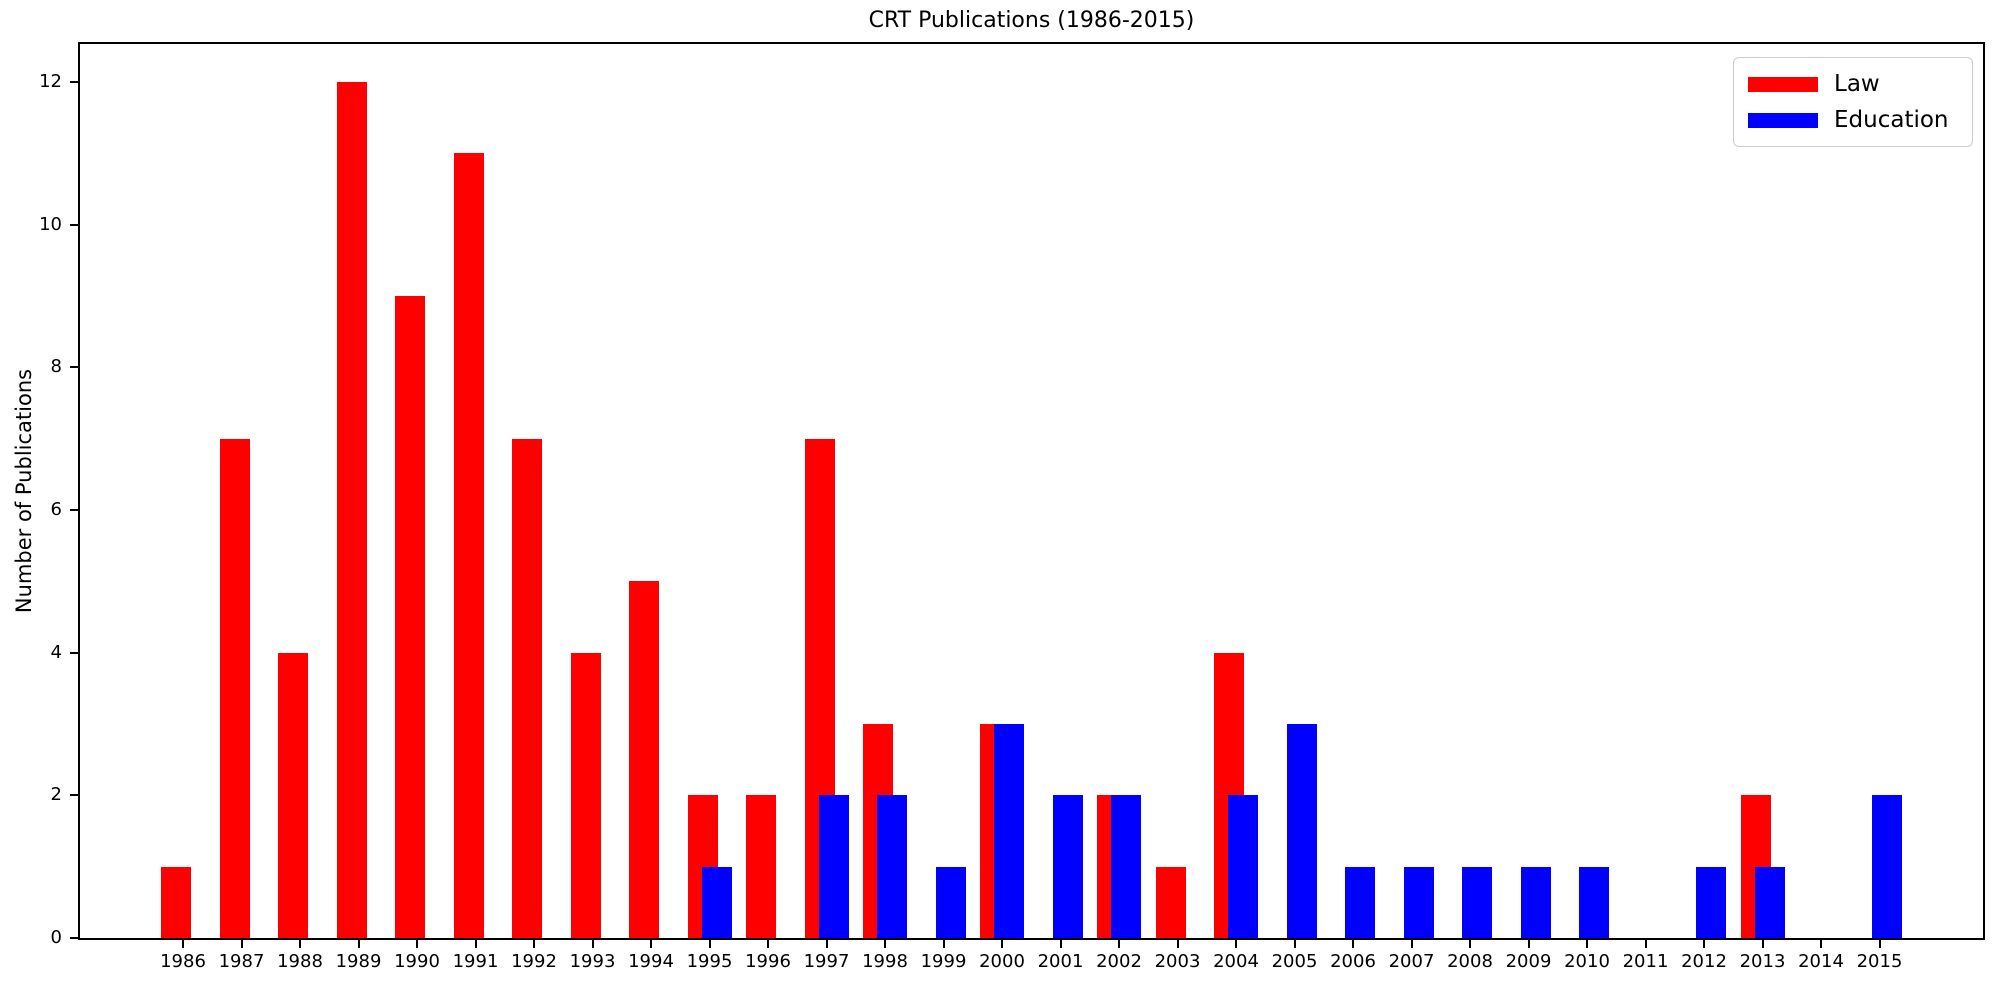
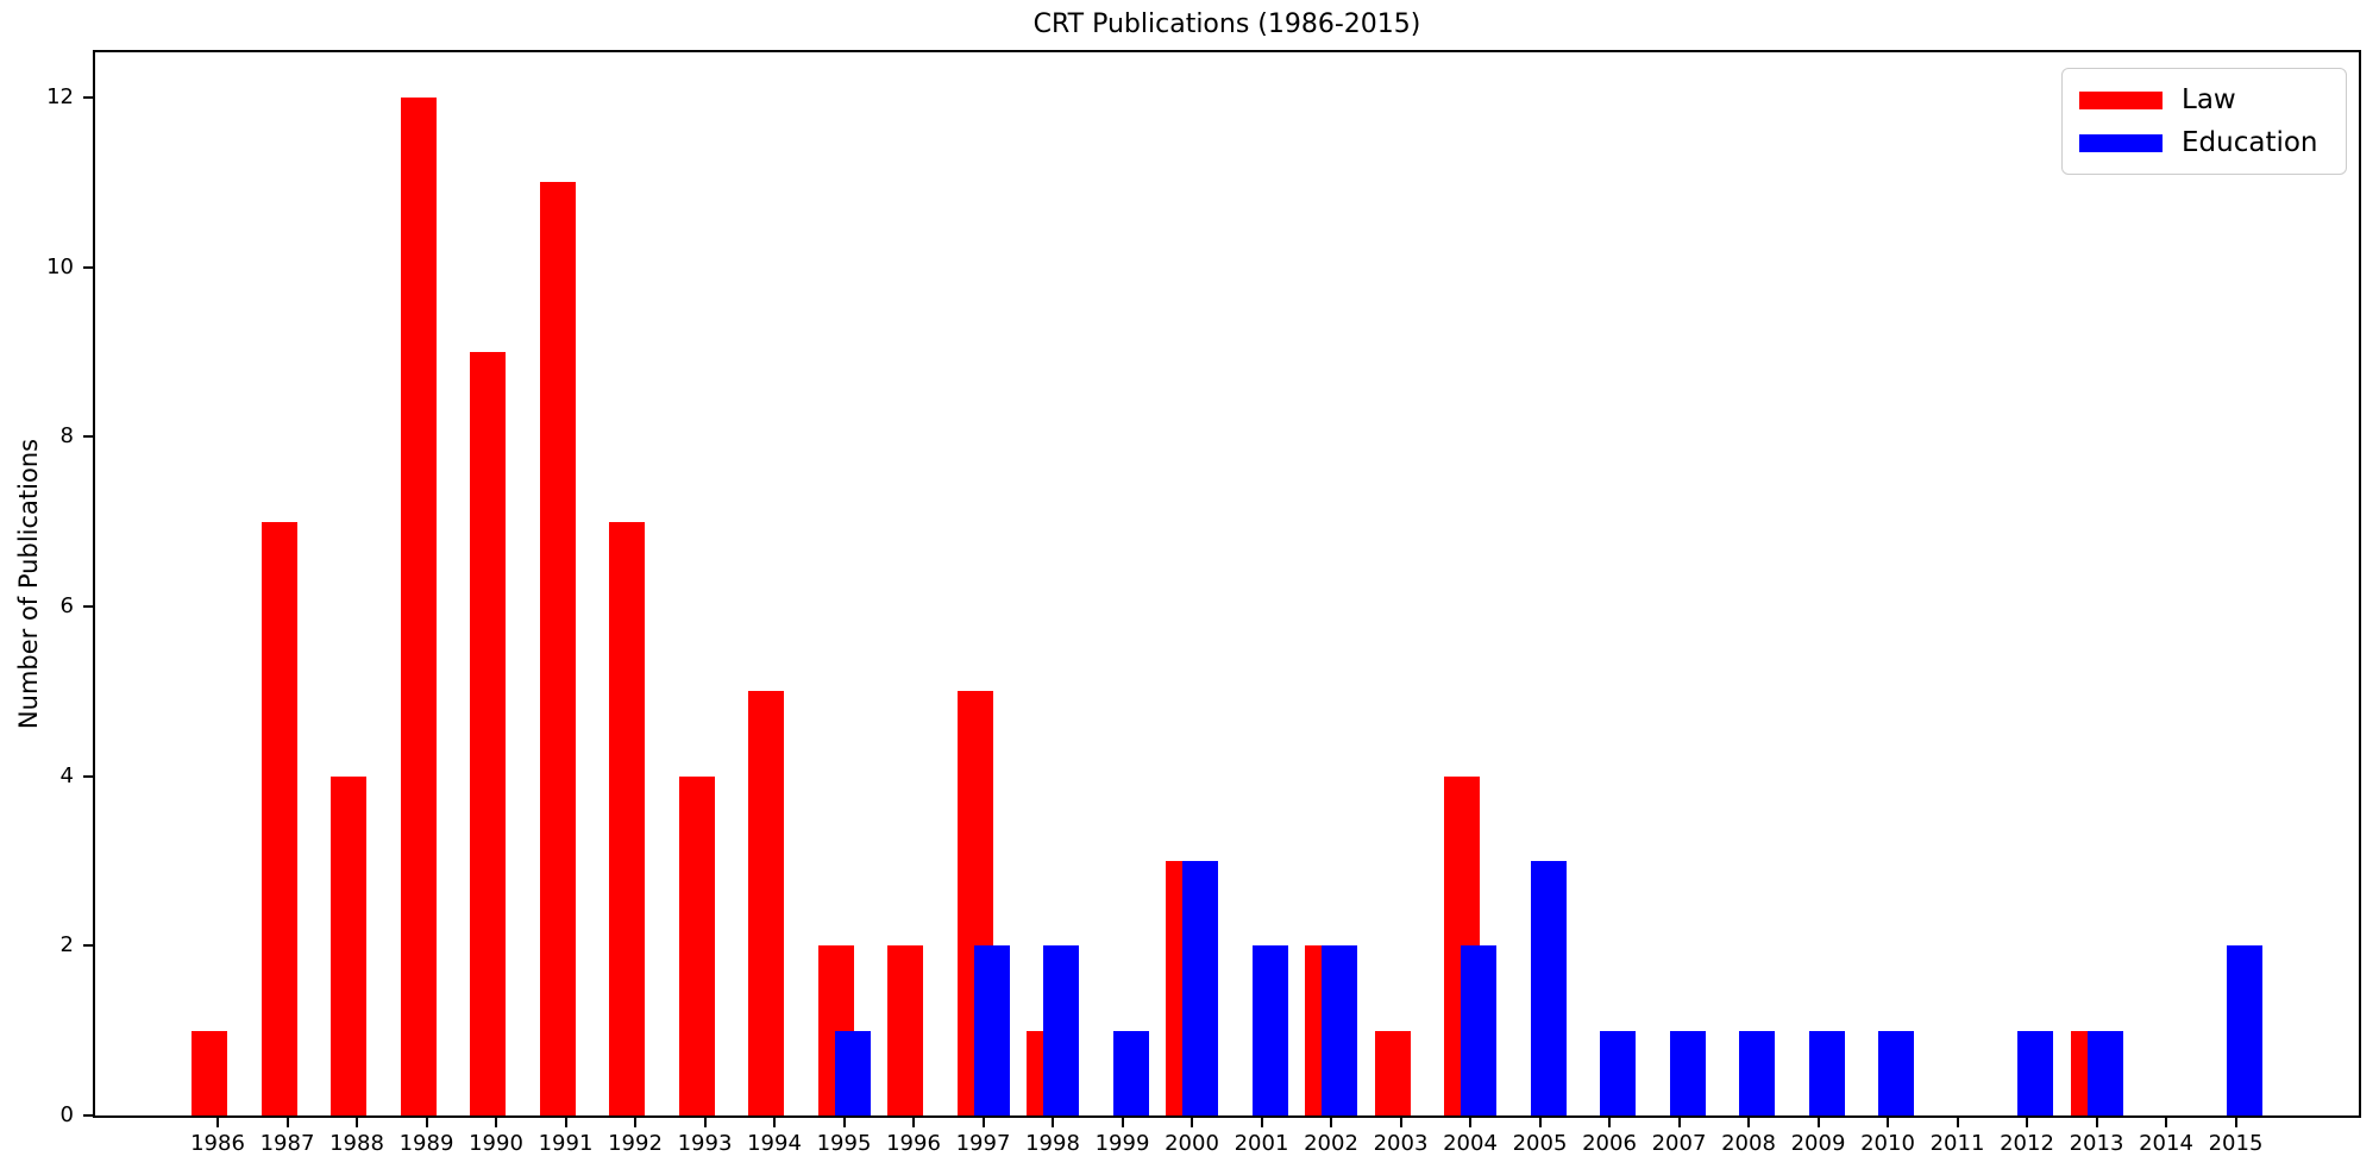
Law/1997: 7 -> 5
Law/1998: 3 -> 1
Law/2013: 2 -> 1
